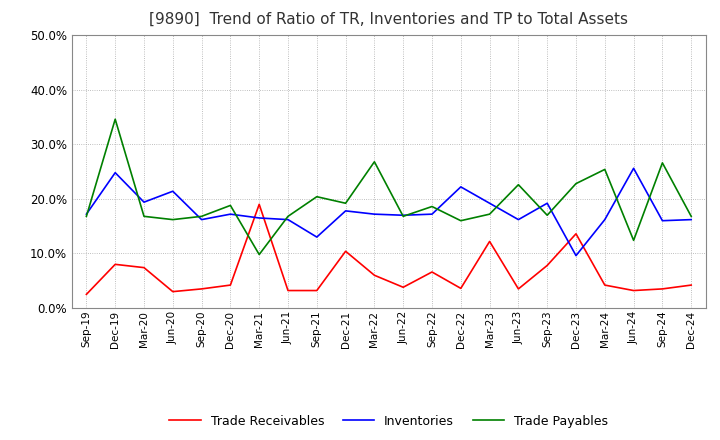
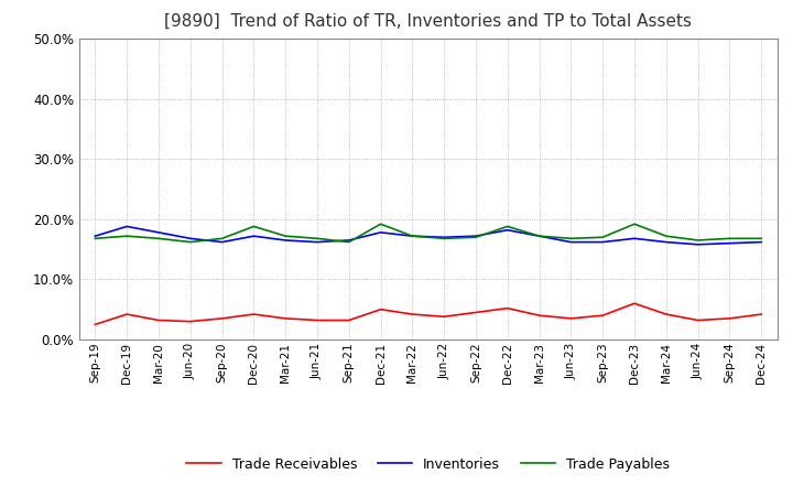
Trade Receivables/Dec-19: 8.0% -> 4.2%
Inventories/Dec-19: 24.8% -> 18.8%
Trade Payables/Dec-19: 34.6% -> 17.2%
Trade Receivables/Mar-20: 7.4% -> 3.2%
Inventories/Mar-20: 19.4% -> 17.8%
Inventories/Jun-20: 21.4% -> 16.8%
Trade Receivables/Mar-21: 19.0% -> 3.5%
Trade Payables/Mar-21: 9.8% -> 17.2%
Inventories/Sep-21: 13.0% -> 16.5%
Trade Payables/Sep-21: 20.4% -> 16.2%
Trade Receivables/Dec-21: 10.4% -> 5.0%
Trade Receivables/Mar-22: 6.0% -> 4.2%
Trade Payables/Mar-22: 26.8% -> 17.2%
Trade Receivables/Sep-22: 6.6% -> 4.5%
Trade Payables/Sep-22: 18.6% -> 17.0%
Trade Receivables/Dec-22: 3.6% -> 5.2%
Inventories/Dec-22: 22.2% -> 18.2%
Trade Payables/Dec-22: 16.0% -> 18.8%
Trade Receivables/Mar-23: 12.2% -> 4.0%
Inventories/Mar-23: 19.2% -> 17.2%
Trade Payables/Jun-23: 22.6% -> 16.8%
Trade Receivables/Sep-23: 7.8% -> 4.0%
Inventories/Sep-23: 19.2% -> 16.2%
Trade Receivables/Dec-23: 13.6% -> 6.0%
Inventories/Dec-23: 9.6% -> 16.8%
Trade Payables/Dec-23: 22.8% -> 19.2%
Trade Payables/Mar-24: 25.4% -> 17.2%
Inventories/Jun-24: 25.6% -> 15.8%
Trade Payables/Jun-24: 12.4% -> 16.5%
Trade Payables/Sep-24: 26.6% -> 16.8%
